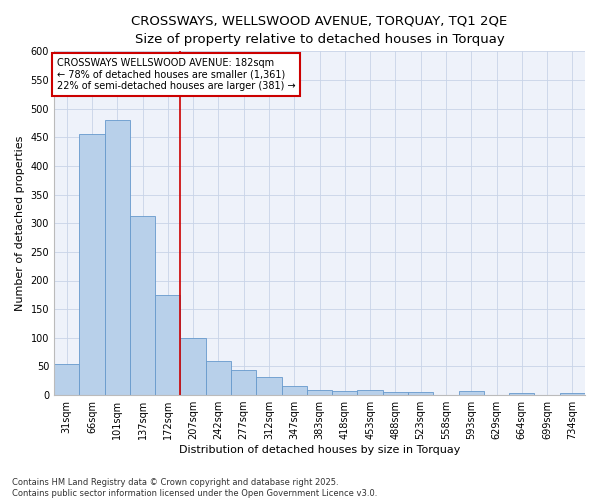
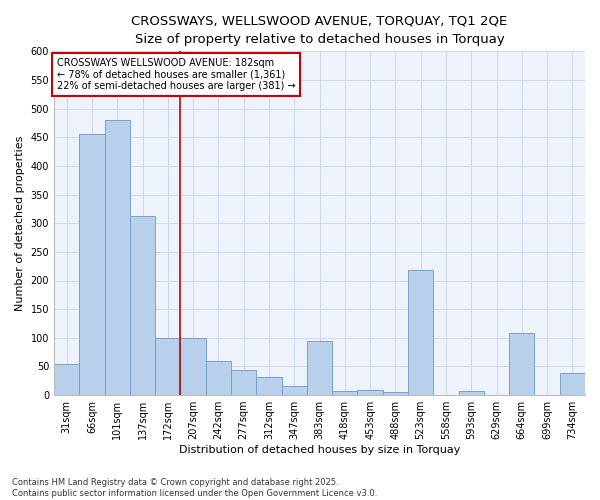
172sqm: 175 -> 100
383sqm: 9 -> 94
523sqm: 6 -> 218
664sqm: 4 -> 108
734sqm: 4 -> 38
